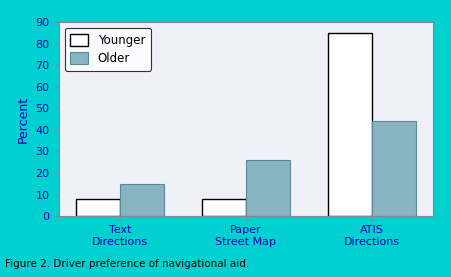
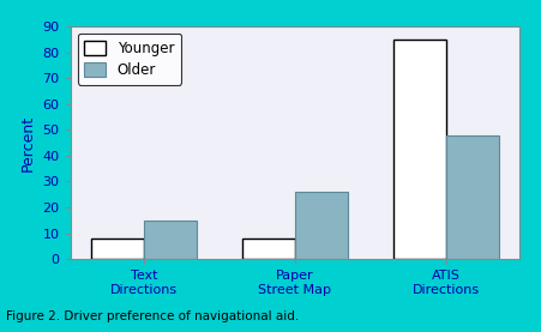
Older/ATIS Directions: 44 -> 48
